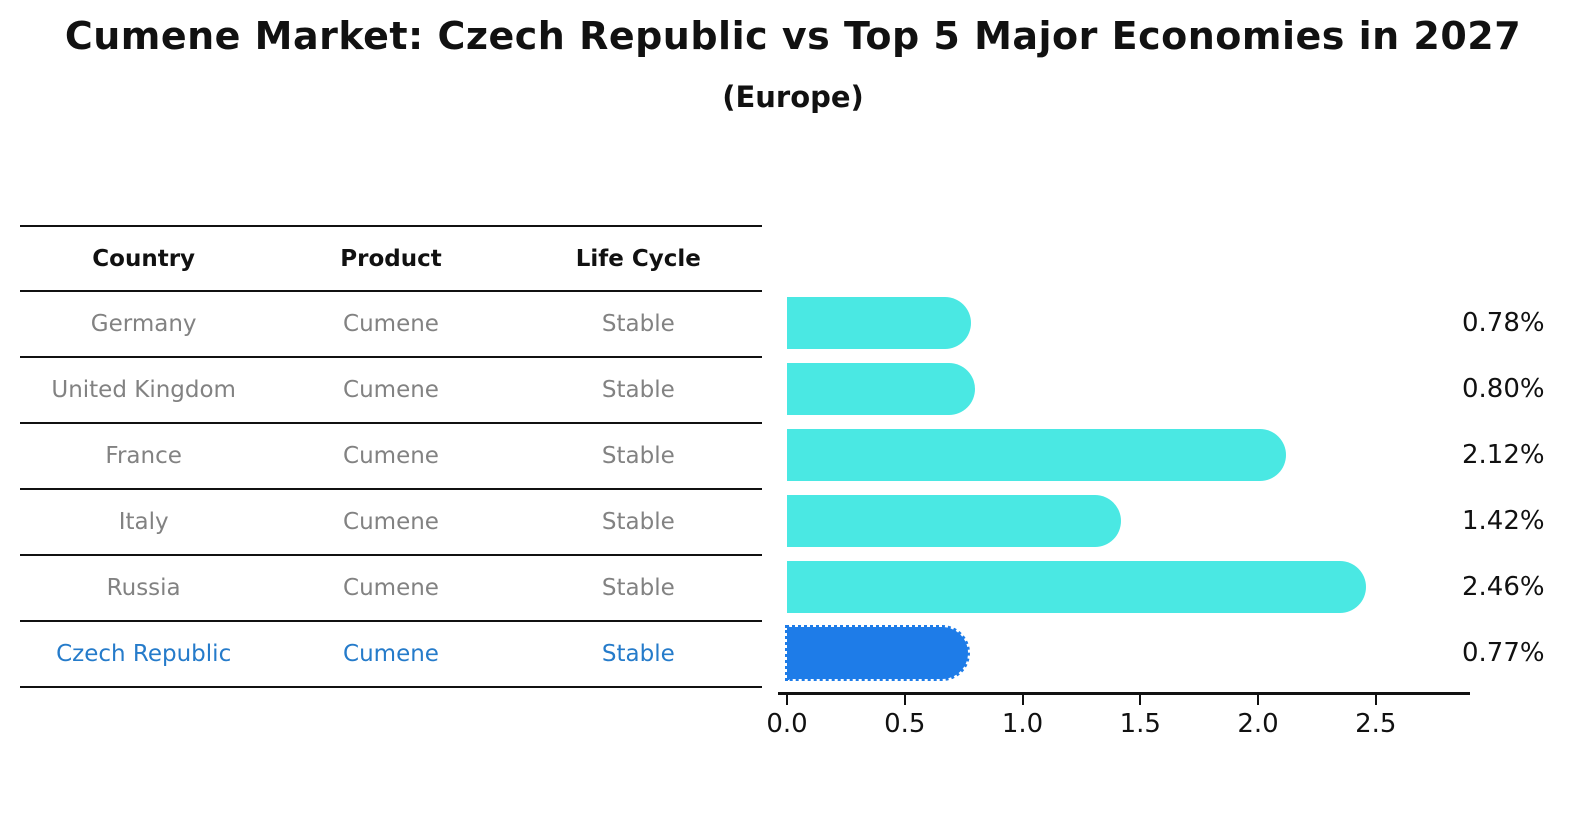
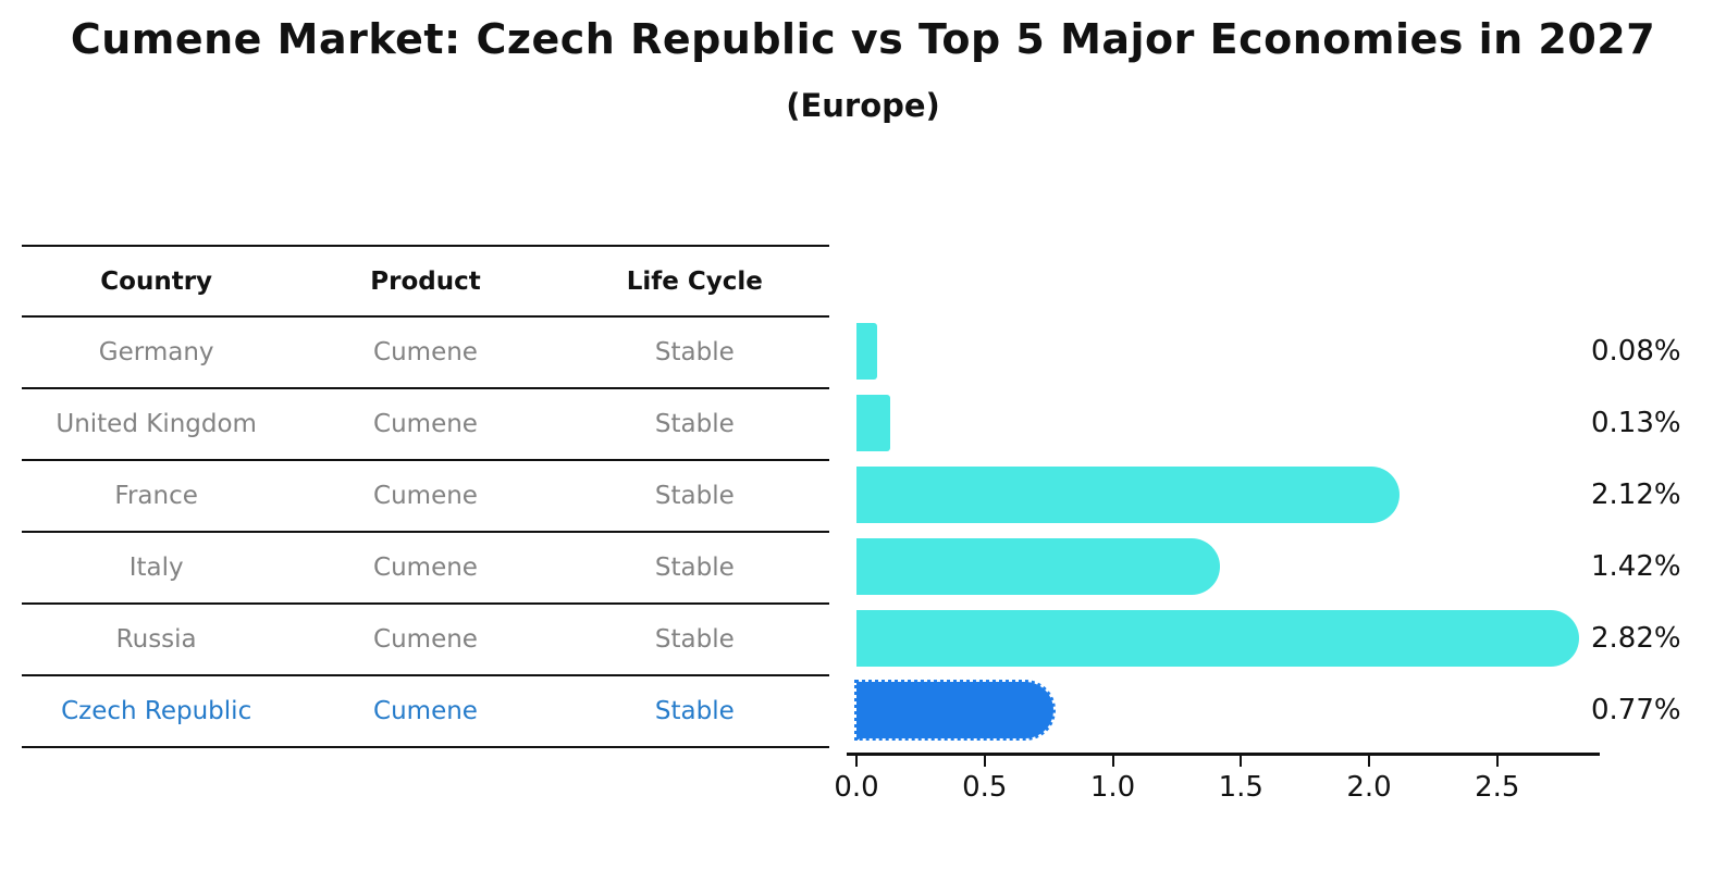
Germany: 0.78% -> 0.08%
United Kingdom: 0.80% -> 0.13%
Russia: 2.46% -> 2.82%
